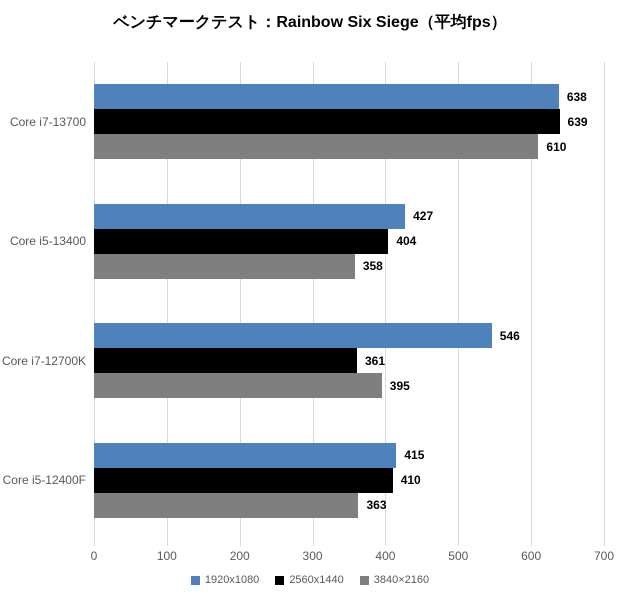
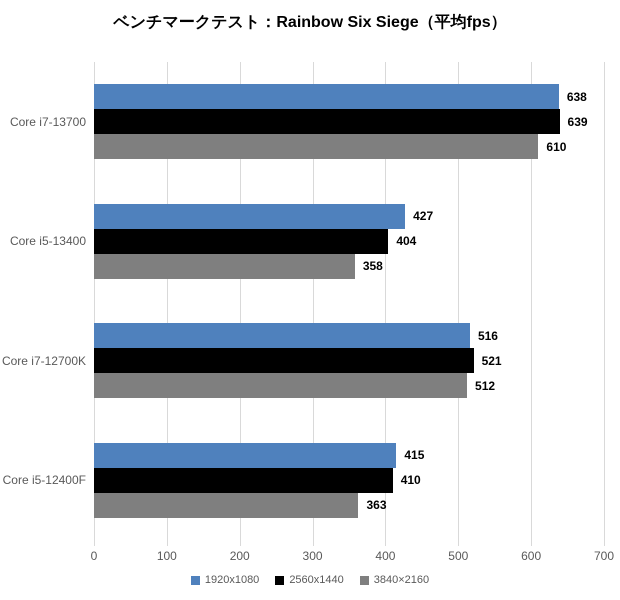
1920x1080/Core i7-12700K: 546 -> 516
2560x1440/Core i7-12700K: 361 -> 521
3840×2160/Core i7-12700K: 395 -> 512
